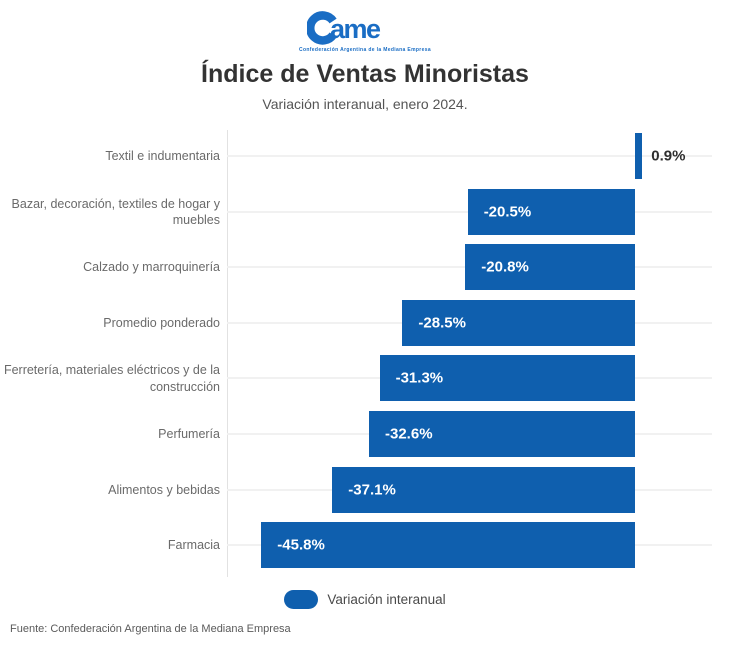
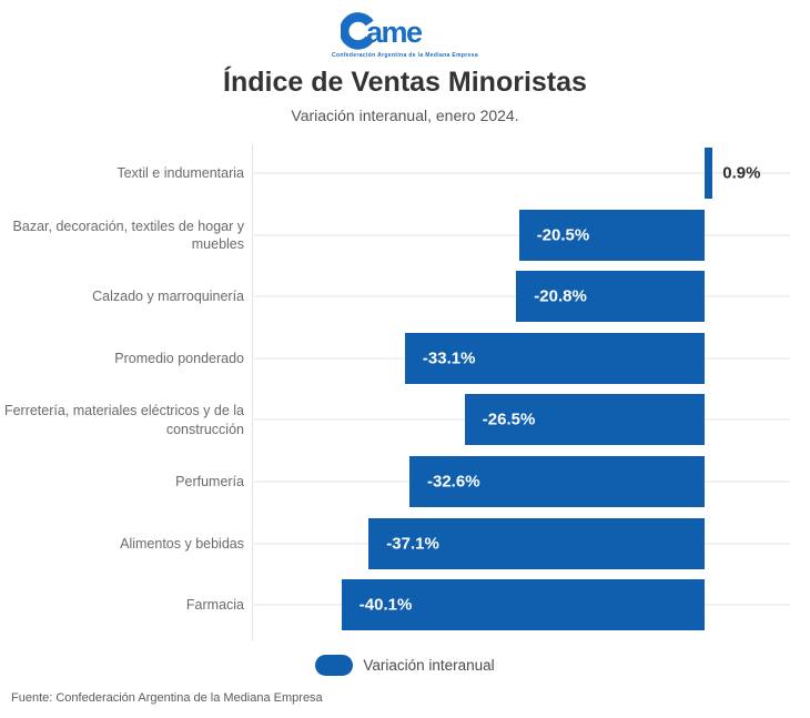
Promedio ponderado: -28.5% -> -33.1%
Ferretería, materiales eléctricos y de la construcción: -31.3% -> -26.5%
Farmacia: -45.8% -> -40.1%
